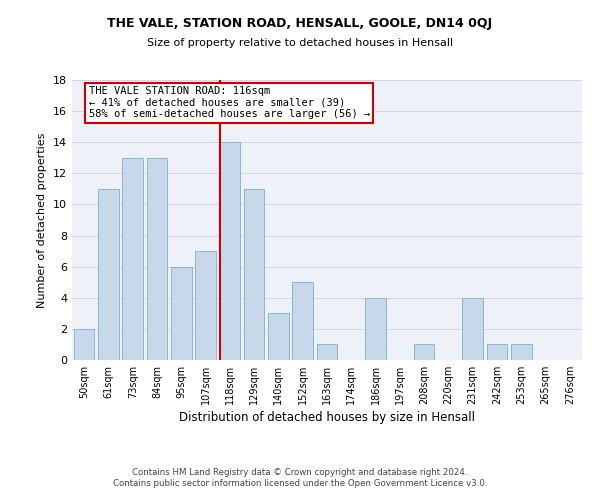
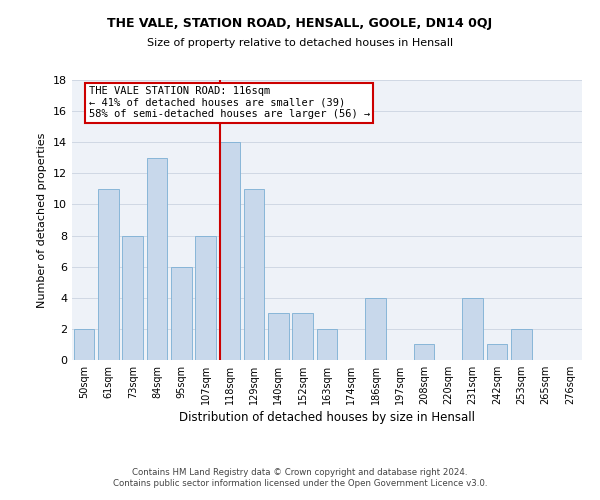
73sqm: 13 -> 8
107sqm: 7 -> 8
152sqm: 5 -> 3
163sqm: 1 -> 2
253sqm: 1 -> 2
